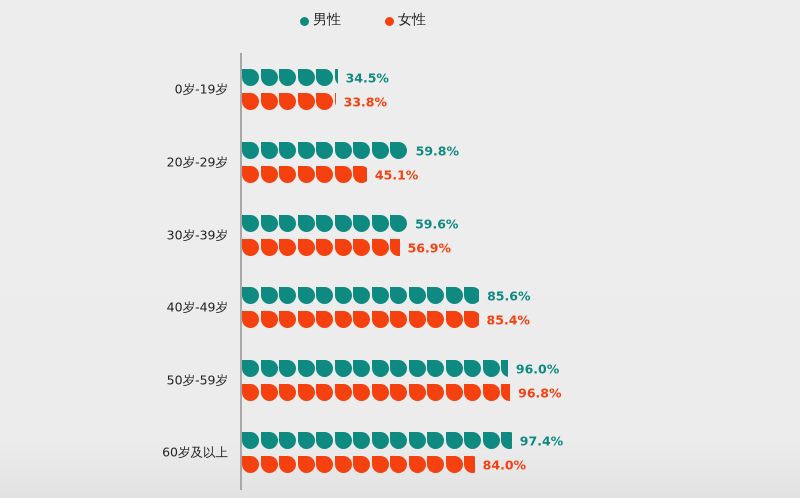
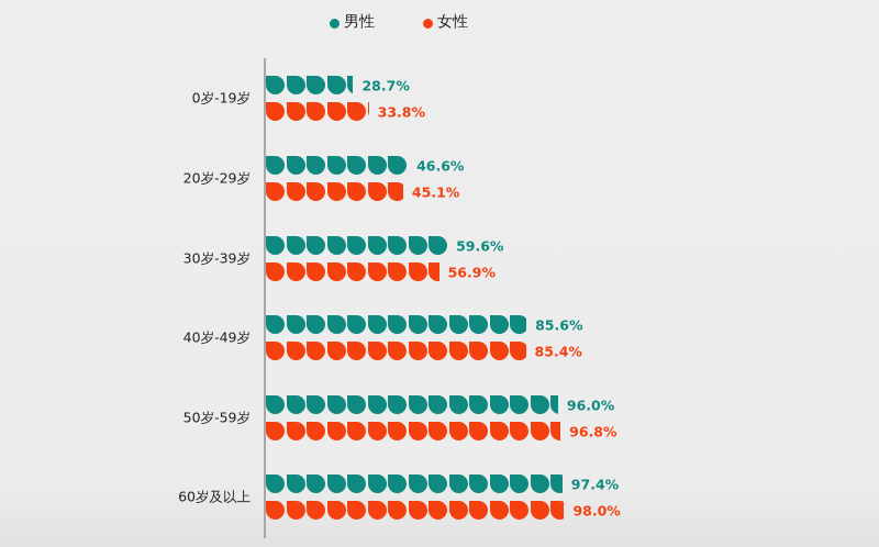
男性/0岁-19岁: 34.5% -> 28.7%
男性/20岁-29岁: 59.8% -> 46.6%
女性/60岁及以上: 84.0% -> 98.0%
